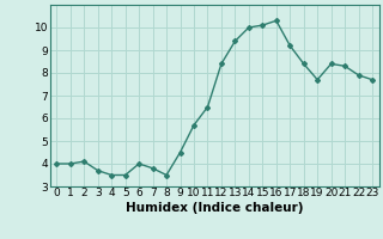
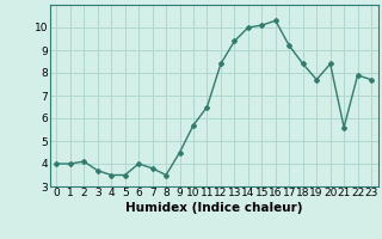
21: 8.3 -> 5.6
